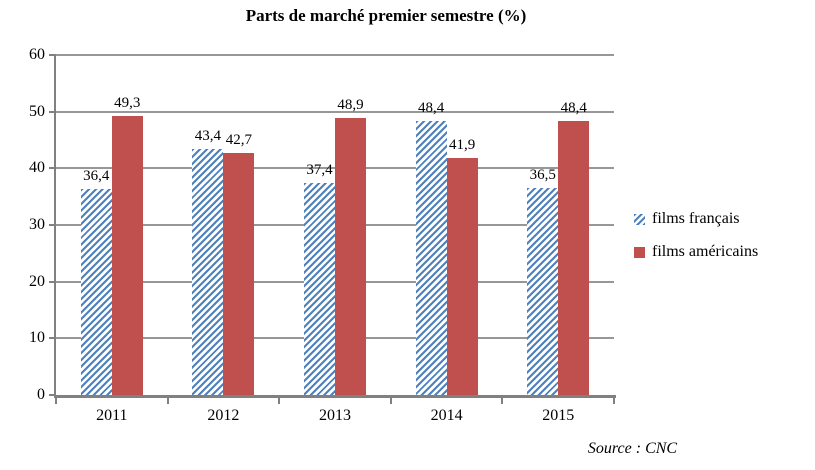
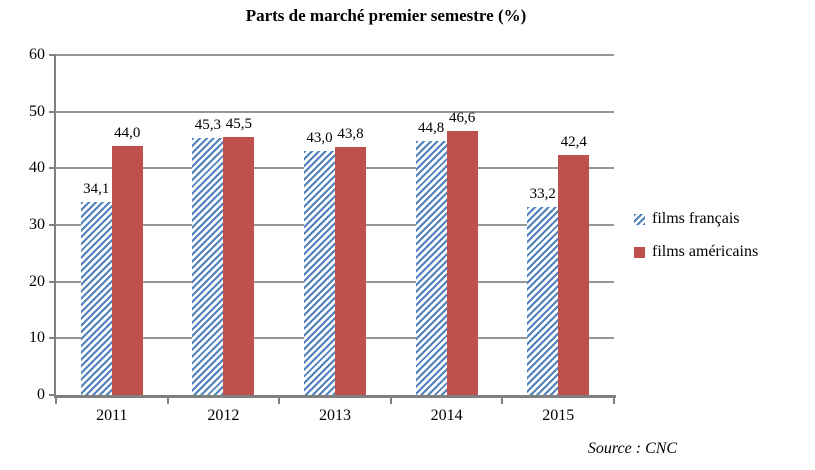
films français/2011: 36,4 -> 34,1
films américains/2011: 49,3 -> 44,0
films français/2012: 43,4 -> 45,3
films américains/2012: 42,7 -> 45,5
films français/2013: 37,4 -> 43,0
films américains/2013: 48,9 -> 43,8
films français/2014: 48,4 -> 44,8
films américains/2014: 41,9 -> 46,6
films français/2015: 36,5 -> 33,2
films américains/2015: 48,4 -> 42,4
